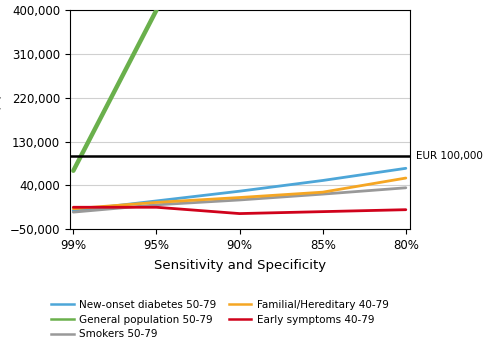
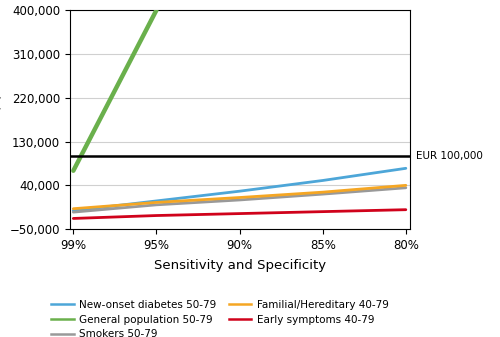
Early symptoms 40-79/99%: -5,000 -> -28,000
Early symptoms 40-79/95%: -5,000 -> -22,000
Familial/Hereditary 40-79/80%: 55,000 -> 40,000
